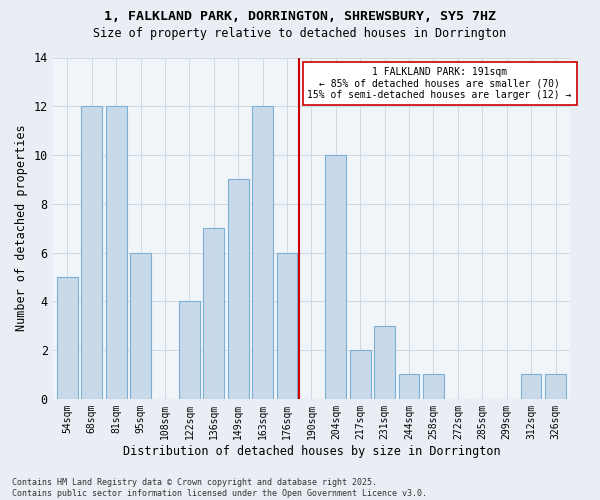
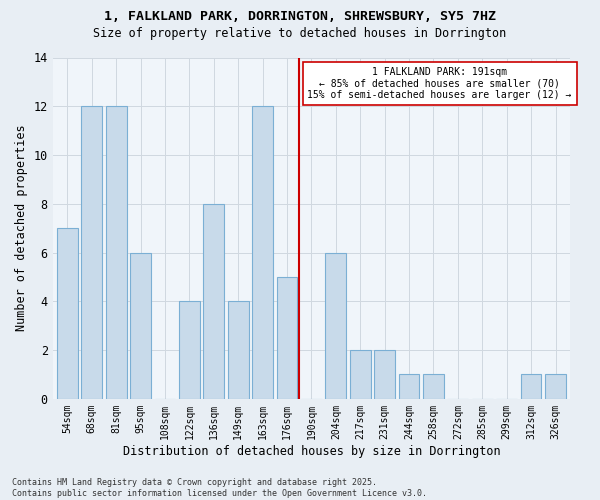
54sqm: 5 -> 7
136sqm: 7 -> 8
149sqm: 9 -> 4
176sqm: 6 -> 5
204sqm: 10 -> 6
231sqm: 3 -> 2
